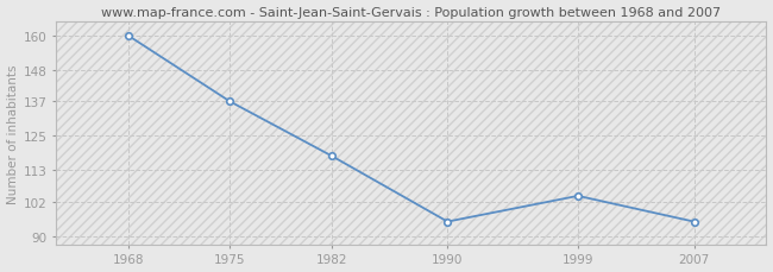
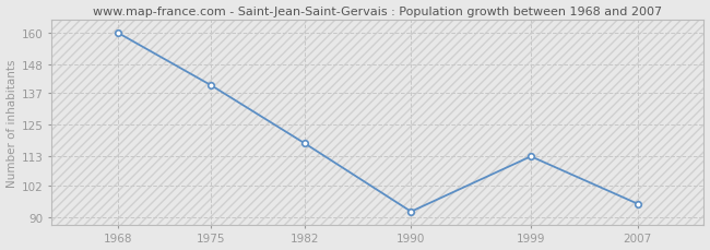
1975: 137 -> 140
1990: 95 -> 92
1999: 104 -> 113
